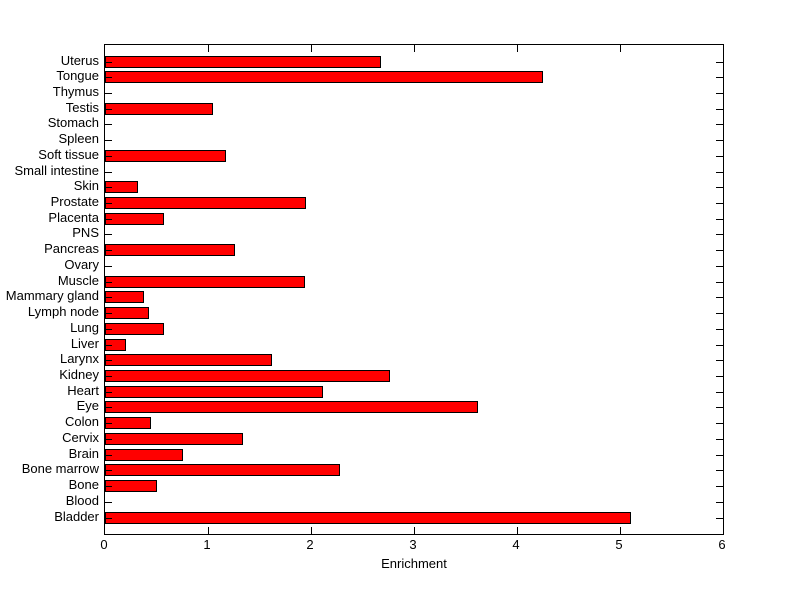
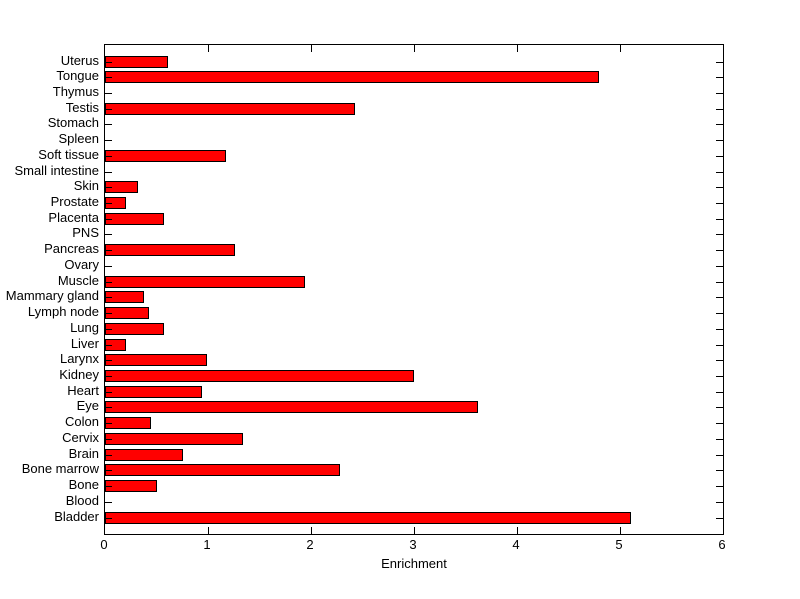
Uterus: 2.68 -> 0.61
Tongue: 4.25 -> 4.80
Testis: 1.05 -> 2.43
Prostate: 1.95 -> 0.20
Larynx: 1.62 -> 0.99
Kidney: 2.77 -> 3.00
Heart: 2.12 -> 0.94
